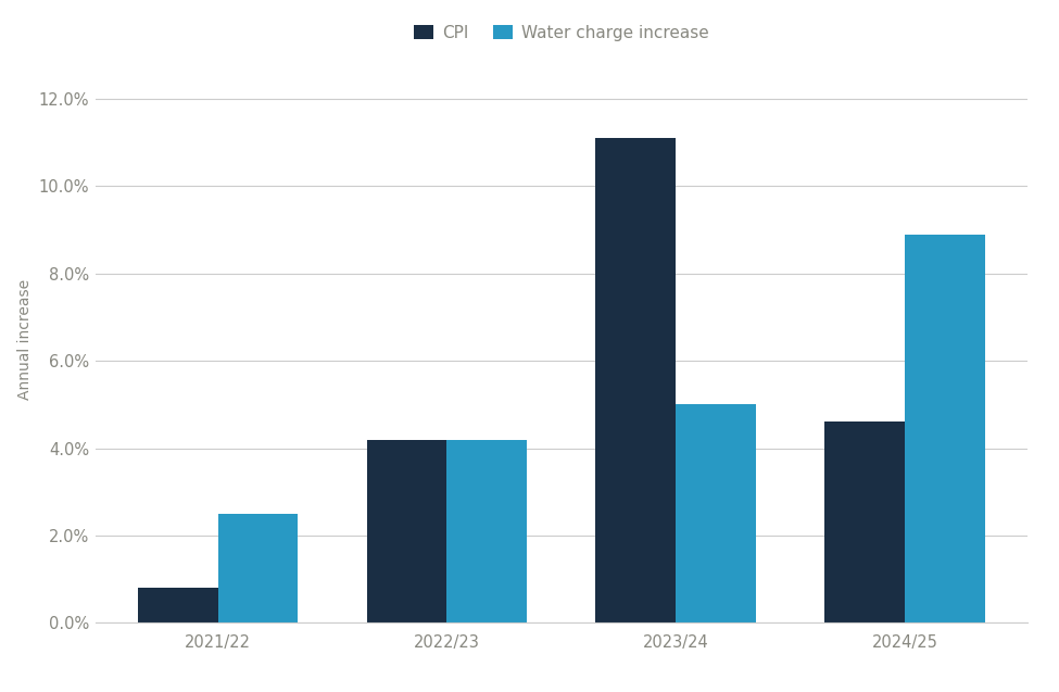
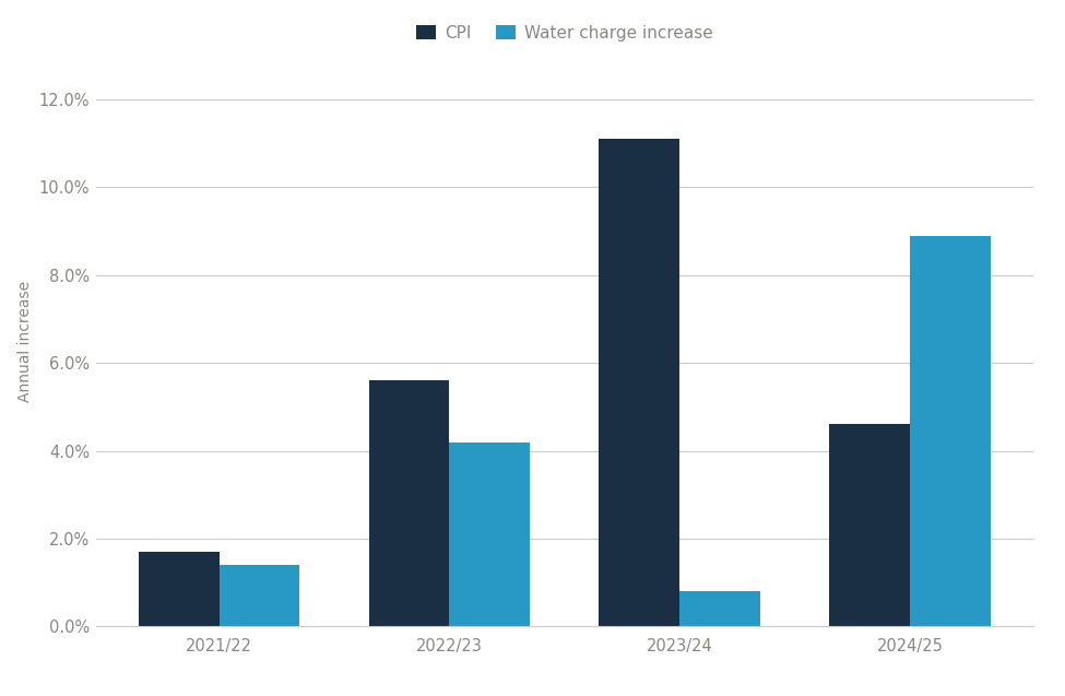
CPI/2021/22: 0.8% -> 1.7%
Water charge increase/2021/22: 2.5% -> 1.4%
CPI/2022/23: 4.2% -> 5.6%
Water charge increase/2023/24: 5.0% -> 0.8%
